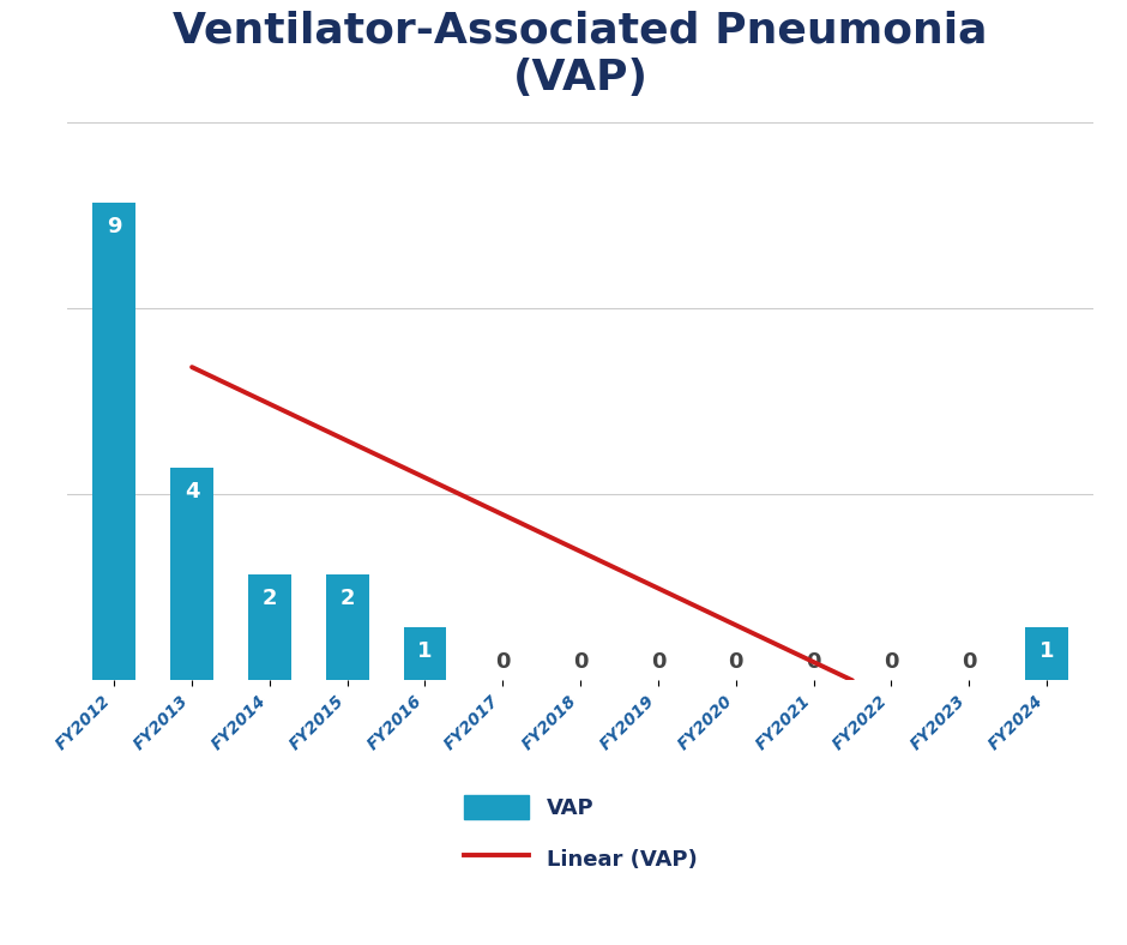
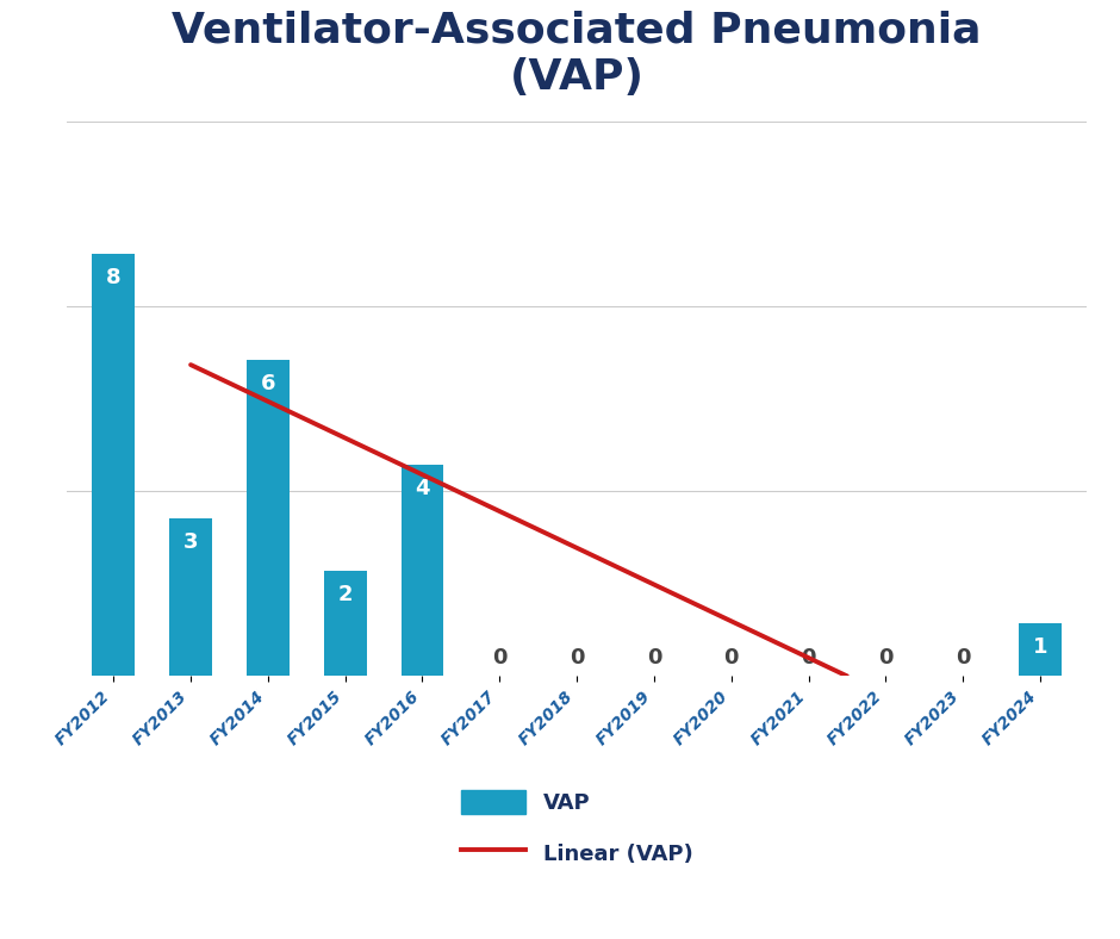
FY2012: 9 -> 8
FY2013: 4 -> 3
FY2014: 2 -> 6
FY2016: 1 -> 4
